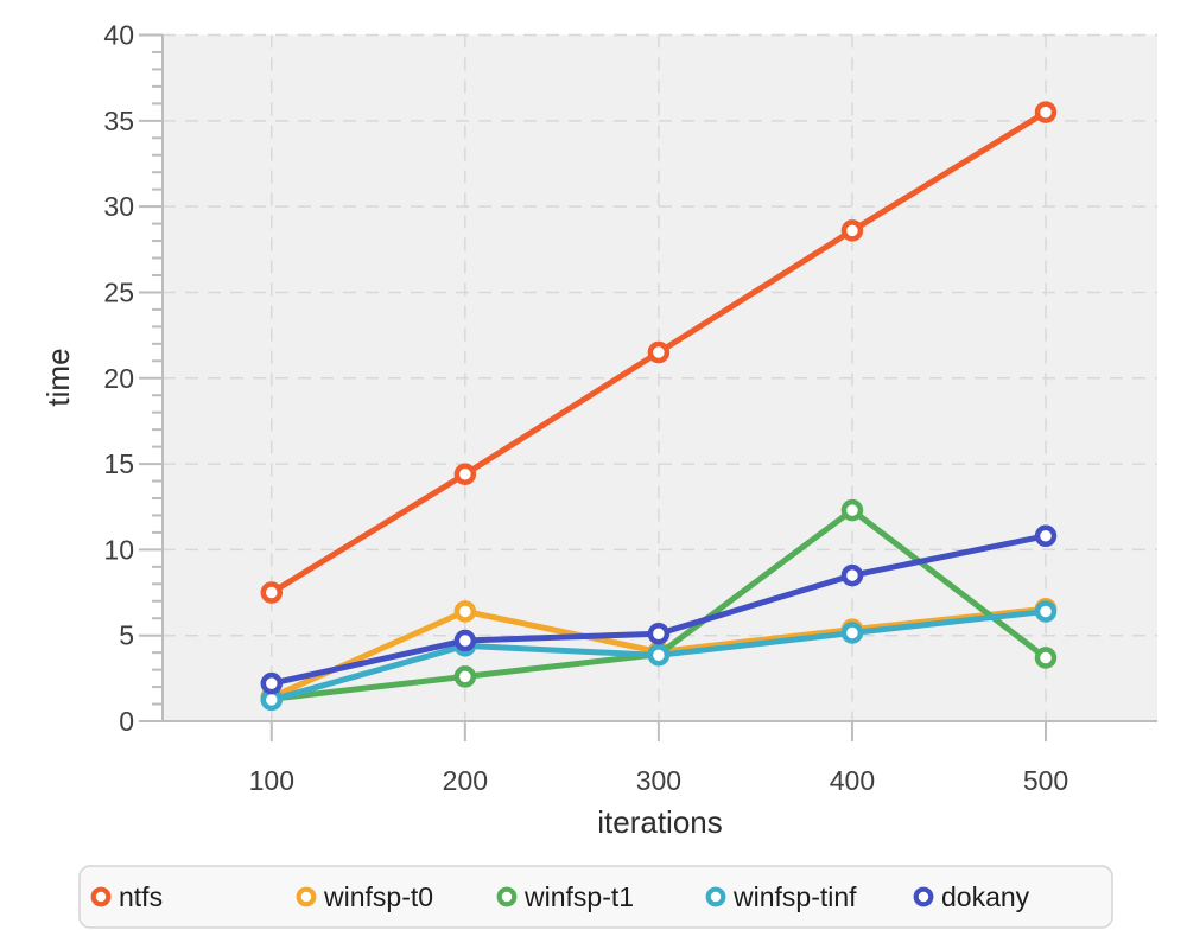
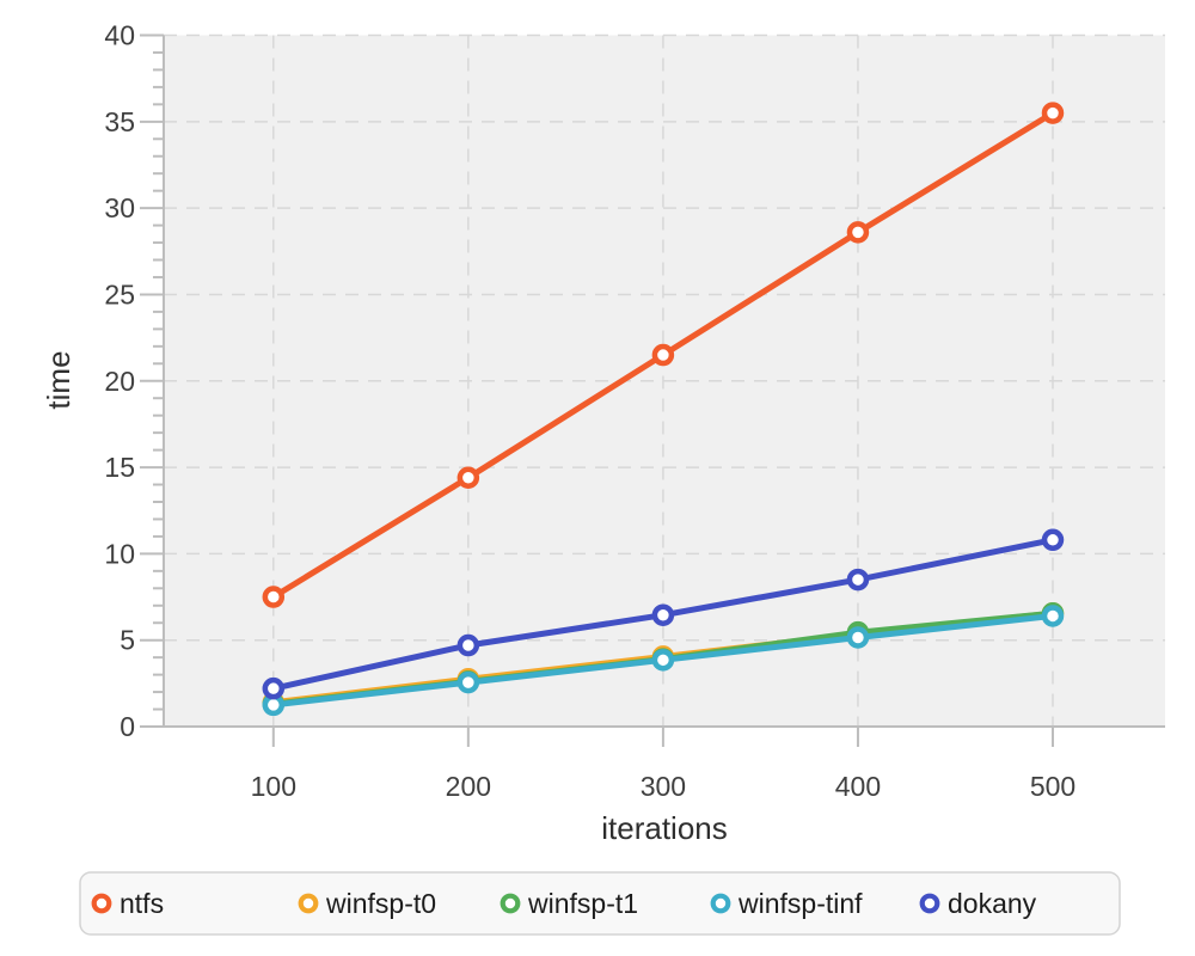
winfsp-t0/200: 6.4 -> 2.8
winfsp-tinf/200: 4.4 -> 2.5
dokany/300: 5.1 -> 6.5
winfsp-t1/400: 12.3 -> 5.5
winfsp-t1/500: 3.7 -> 6.5
